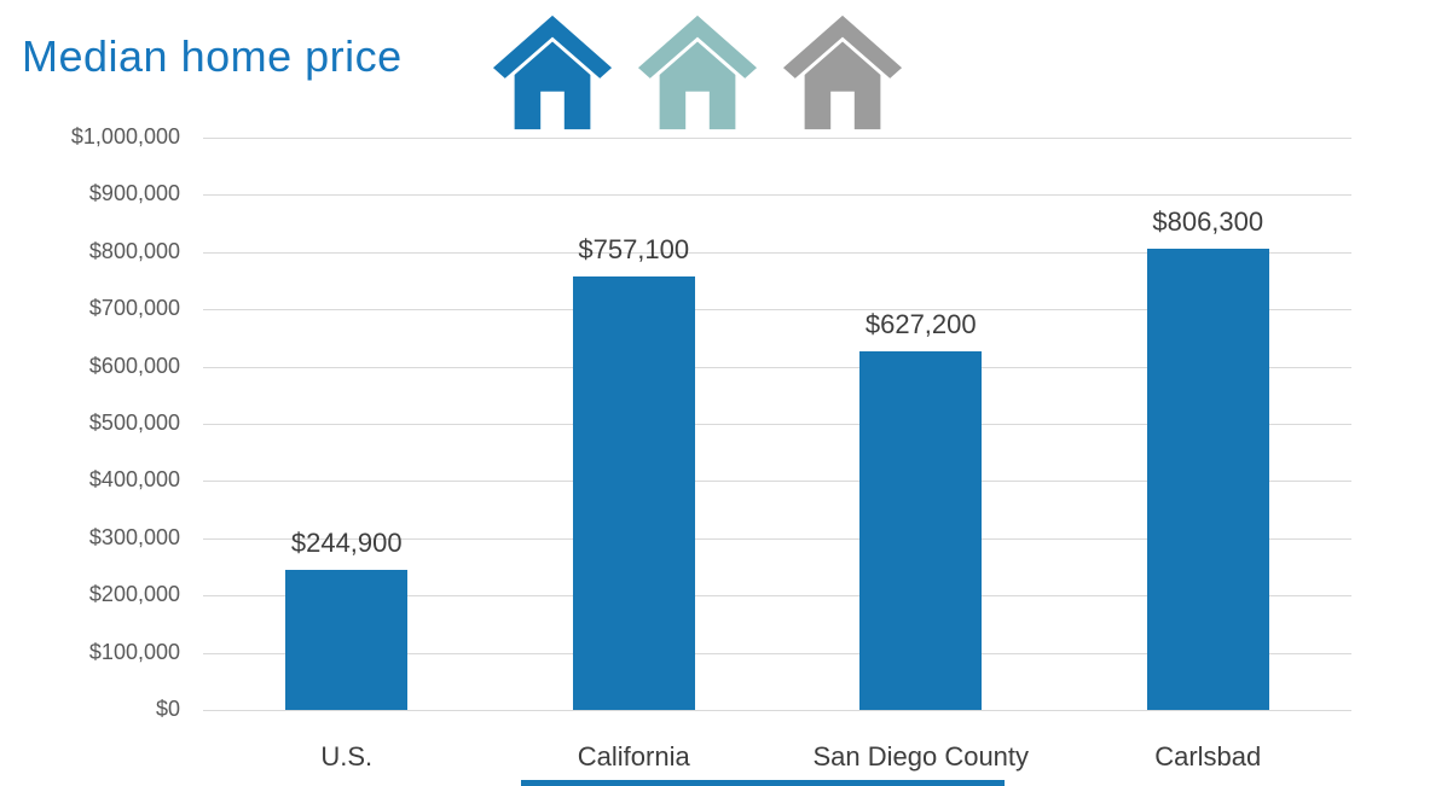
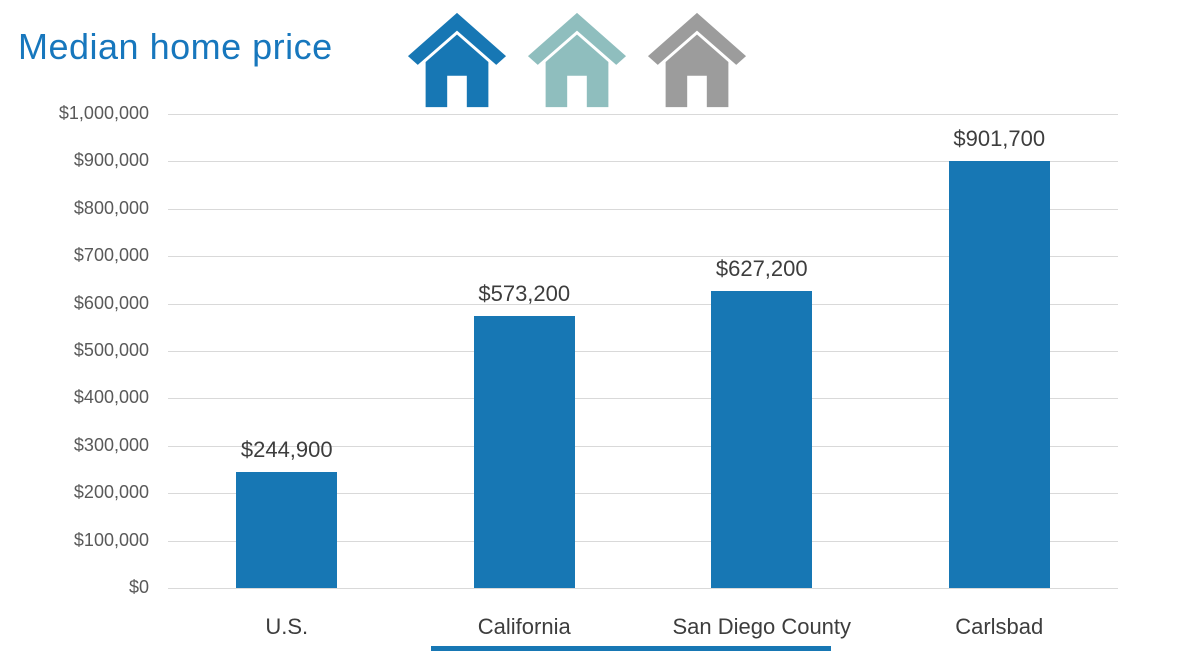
California: $757,100 -> $573,200
Carlsbad: $806,300 -> $901,700
